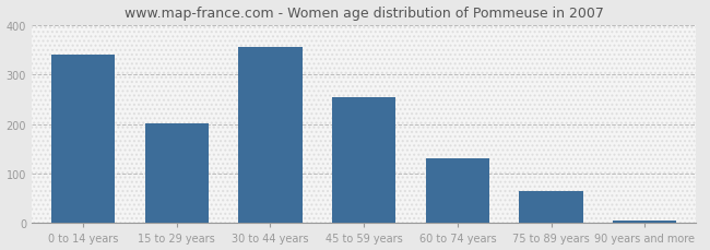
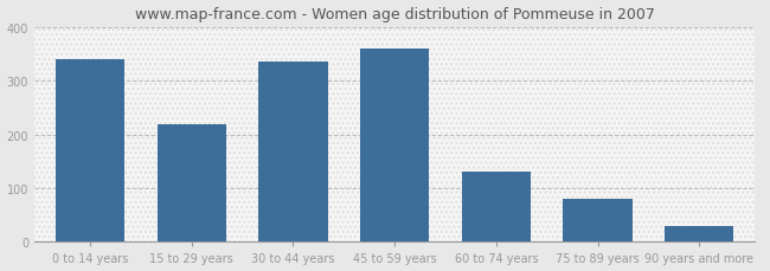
15 to 29 years: 202 -> 220
30 to 44 years: 355 -> 335
45 to 59 years: 255 -> 360
75 to 89 years: 65 -> 80
90 years and more: 5 -> 30
